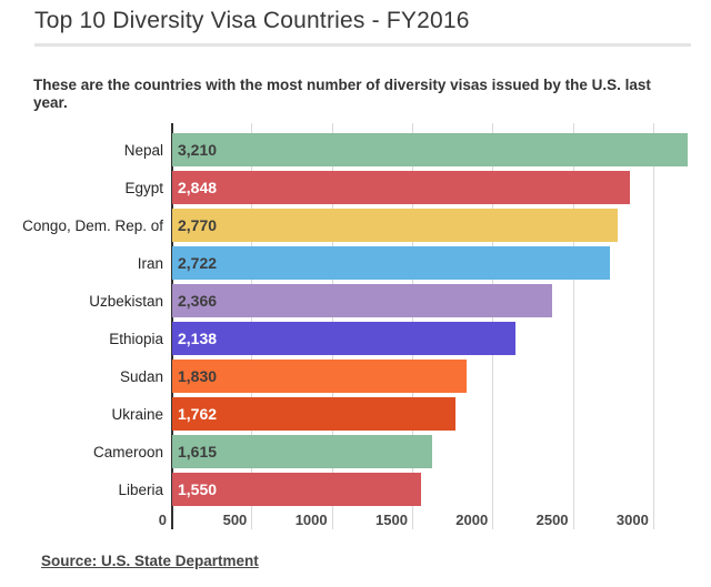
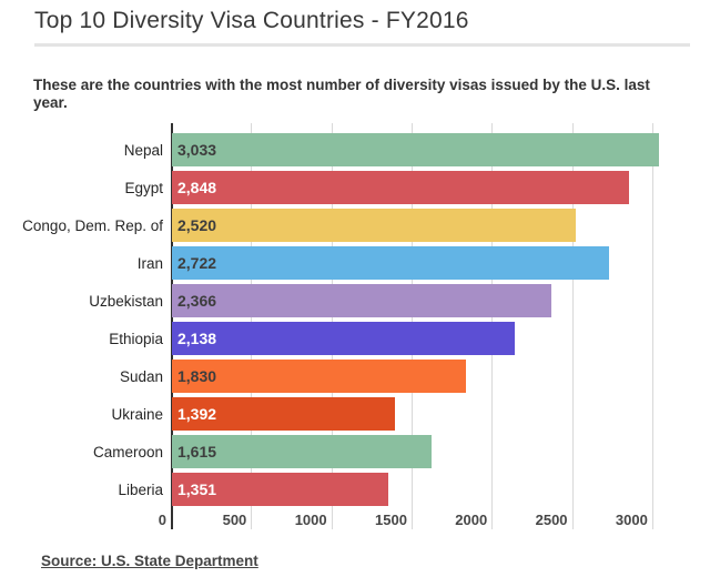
Nepal: 3,210 -> 3,033
Congo, Dem. Rep. of: 2,770 -> 2,520
Ukraine: 1,762 -> 1,392
Liberia: 1,550 -> 1,351
